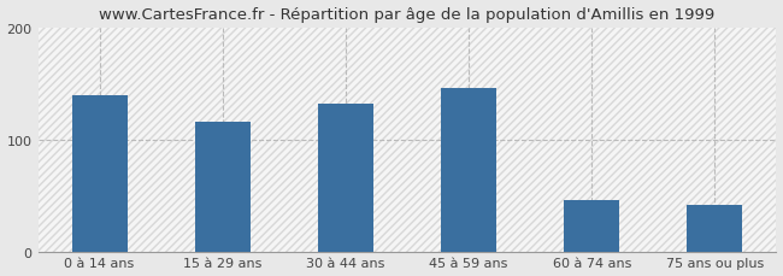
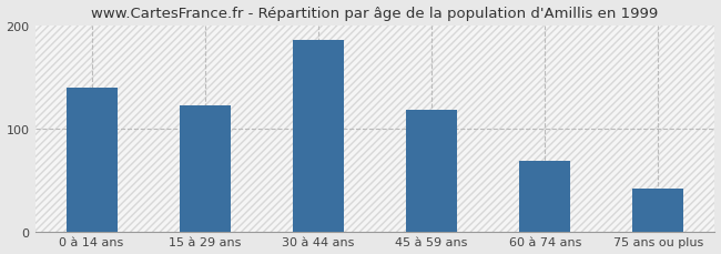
15 à 29 ans: 116 -> 122
30 à 44 ans: 132 -> 186
45 à 59 ans: 146 -> 118
60 à 74 ans: 46 -> 68
